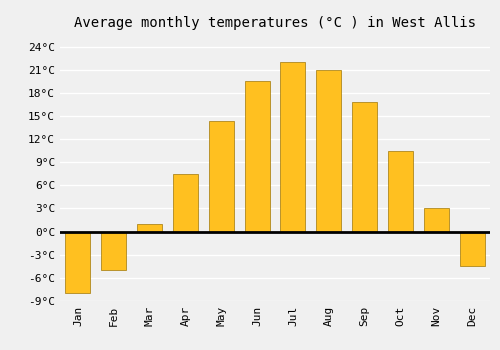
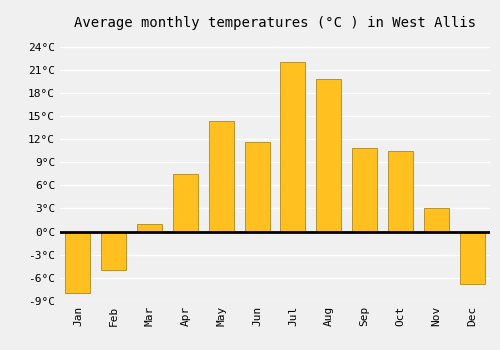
Jun: 19.5°C -> 11.6°C
Aug: 21.0°C -> 19.8°C
Sep: 16.8°C -> 10.8°C
Dec: -4.5°C -> -6.8°C
